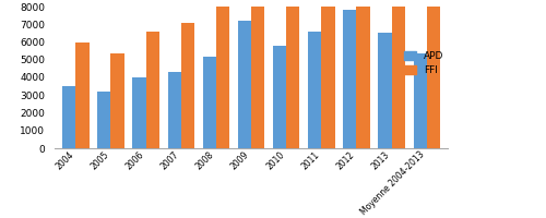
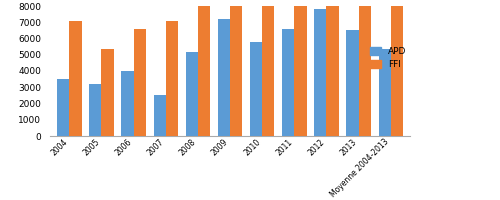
FFI/2004: 6000 -> 7100
APD/2007: 4300 -> 2500
